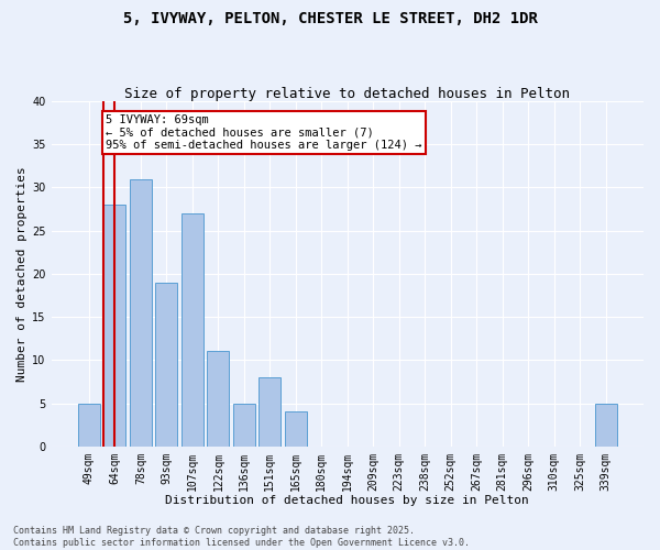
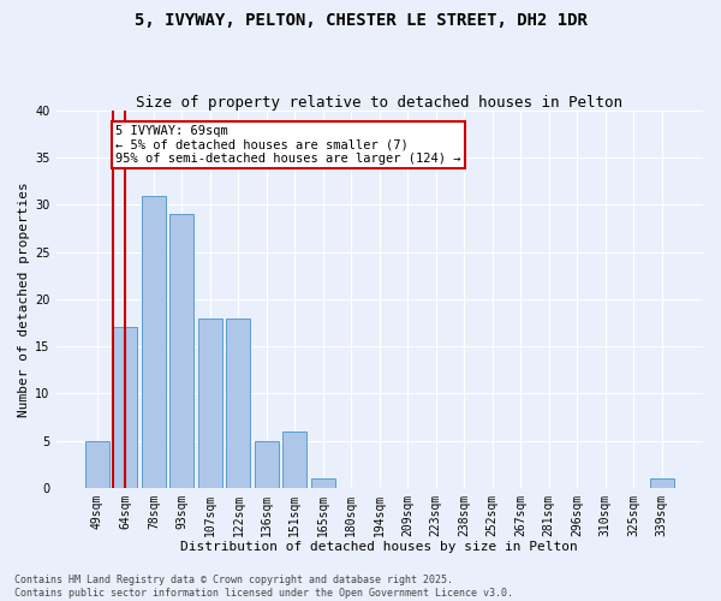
64sqm: 28 -> 17
93sqm: 19 -> 29
107sqm: 27 -> 18
122sqm: 11 -> 18
151sqm: 8 -> 6
165sqm: 4 -> 1
339sqm: 5 -> 1
